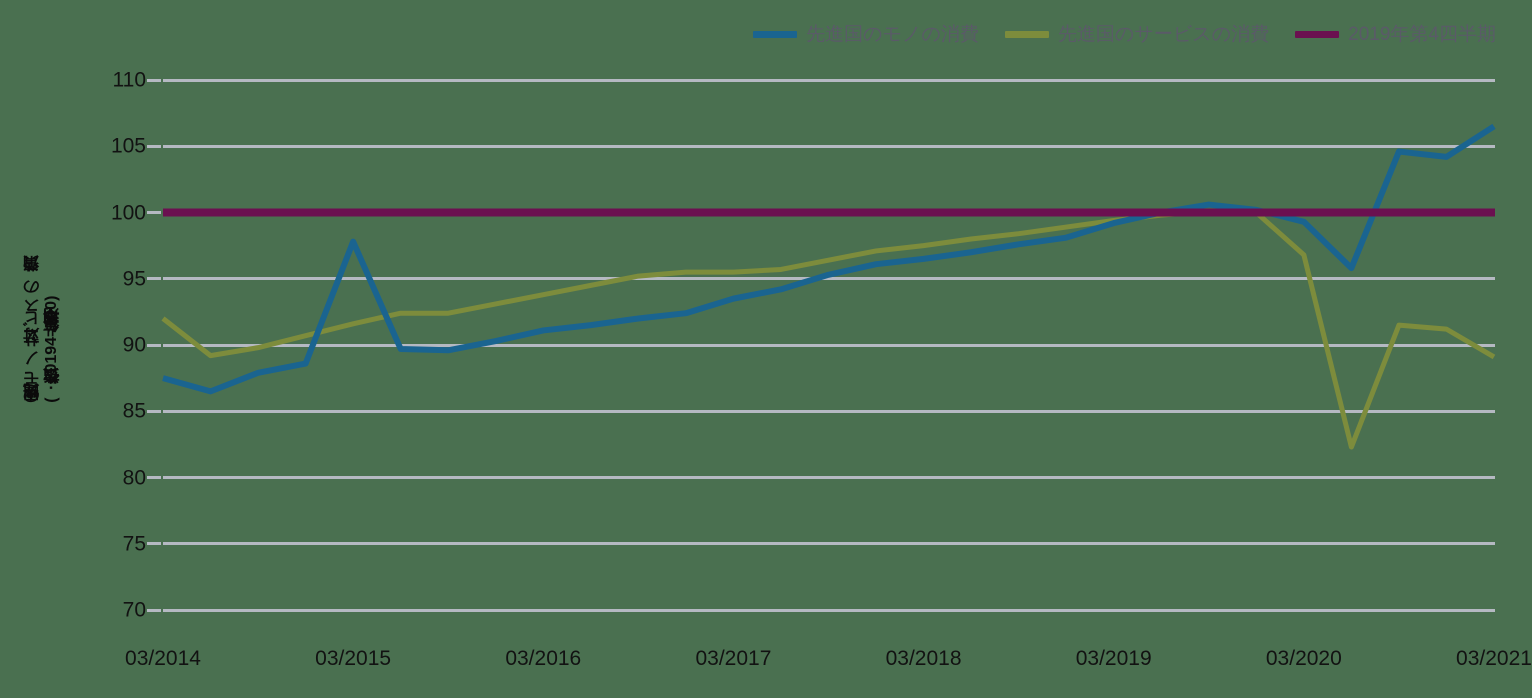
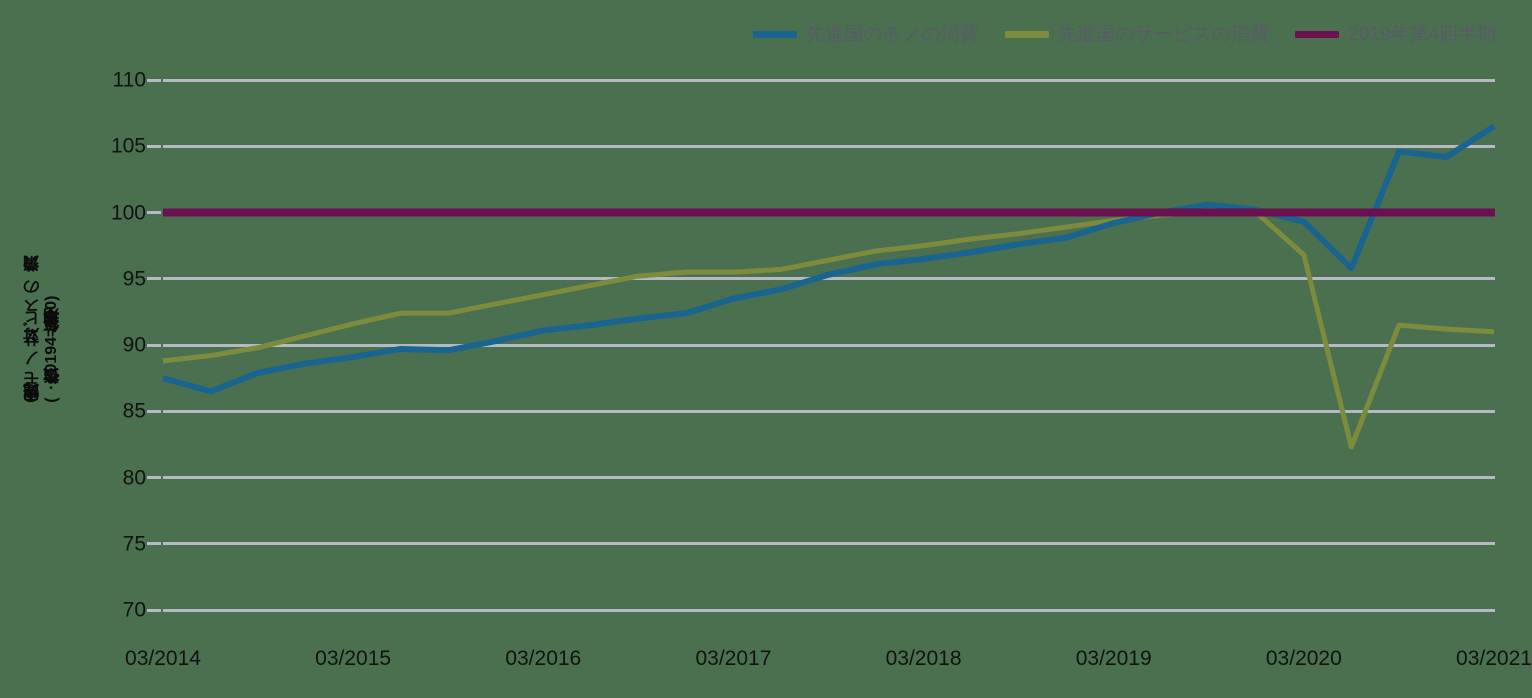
先進国のサービスの消費/03/2014: 92.0 -> 88.8
先進国のモノの消費/03/2015: 97.8 -> 89.1
先進国のサービスの消費/03/2021: 89.1 -> 91.0
